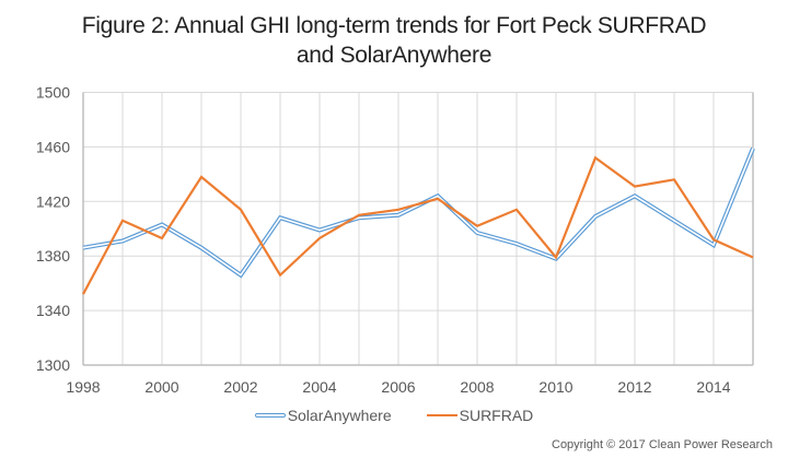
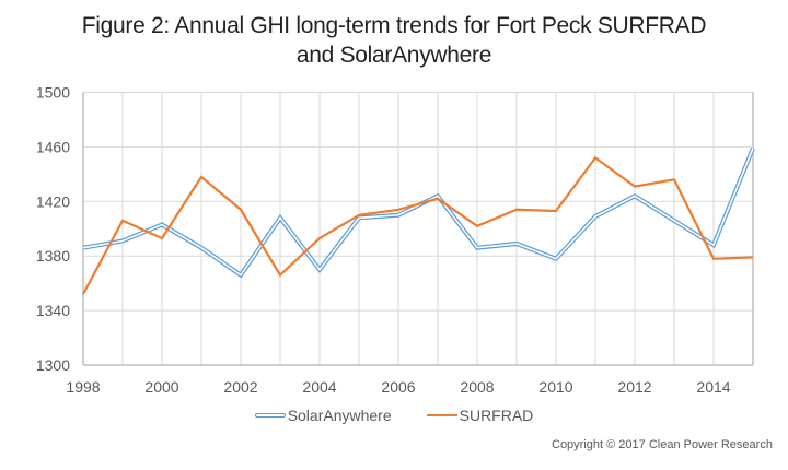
SolarAnywhere/2004: 1399 -> 1370
SolarAnywhere/2008: 1397 -> 1386
SURFRAD/2010: 1379 -> 1413
SURFRAD/2014: 1392 -> 1378
